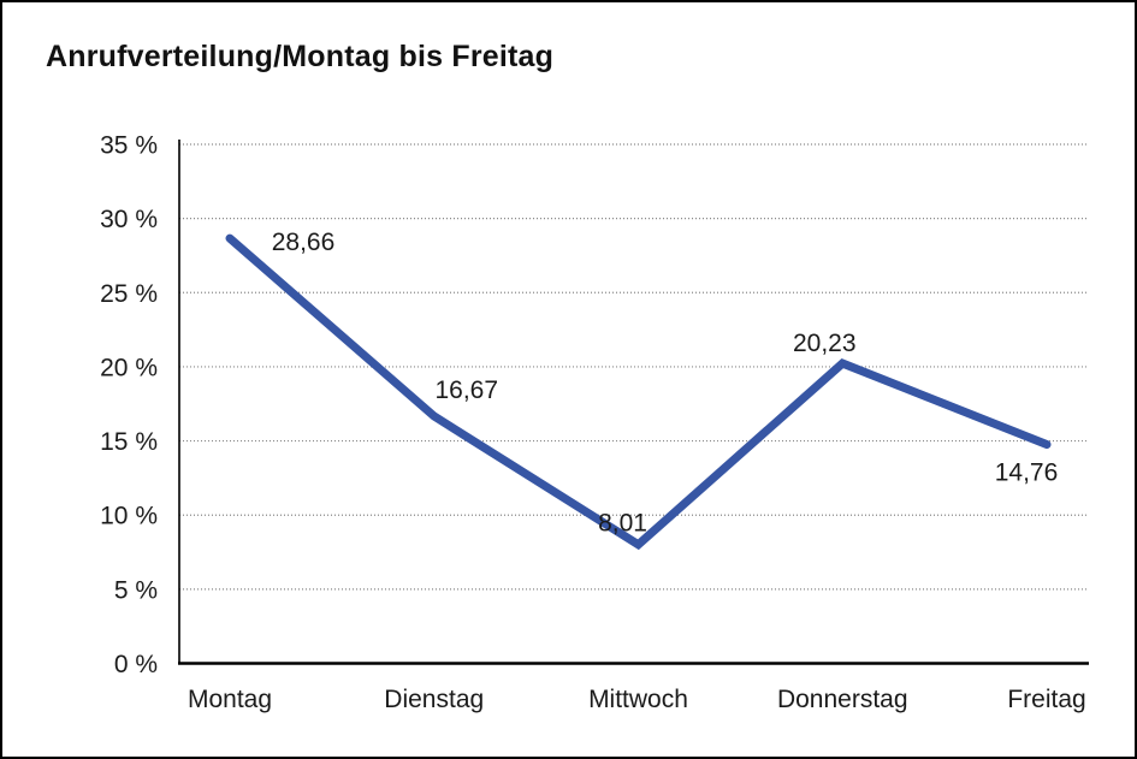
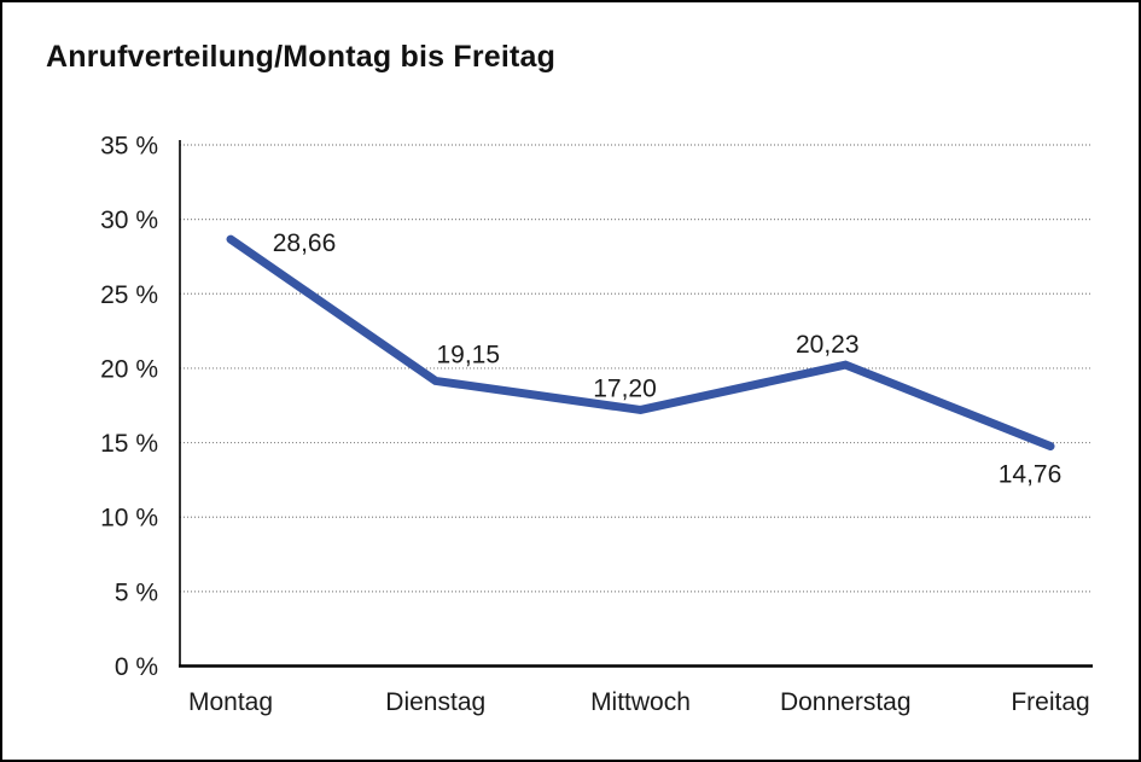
Dienstag: 16,67 -> 19,15
Mittwoch: 8,01 -> 17,20
